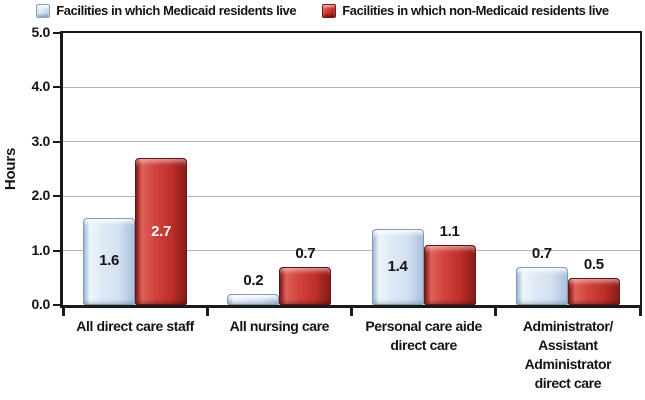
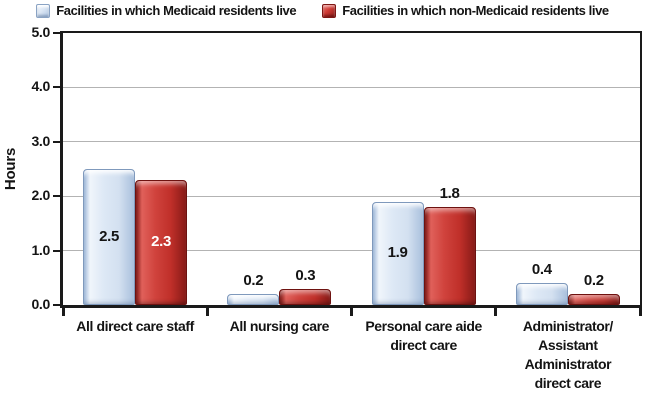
Facilities in which Medicaid residents live/All direct care staff: 1.6 -> 2.5
Facilities in which non-Medicaid residents live/All direct care staff: 2.7 -> 2.3
Facilities in which non-Medicaid residents live/All nursing care: 0.7 -> 0.3
Facilities in which Medicaid residents live/Personal care aide direct care: 1.4 -> 1.9
Facilities in which non-Medicaid residents live/Personal care aide direct care: 1.1 -> 1.8
Facilities in which Medicaid residents live/Administrator/ Assistant Administrator direct care: 0.7 -> 0.4
Facilities in which non-Medicaid residents live/Administrator/ Assistant Administrator direct care: 0.5 -> 0.2
